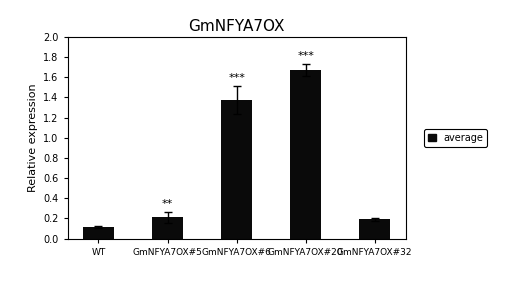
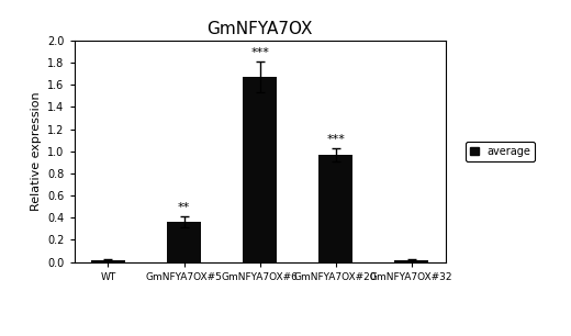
WT: 0.12 -> 0.02
GmNFYA7OX#5: 0.21 -> 0.36
GmNFYA7OX#6: 1.37 -> 1.67
GmNFYA7OX#20: 1.67 -> 0.97
GmNFYA7OX#32: 0.19 -> 0.02
